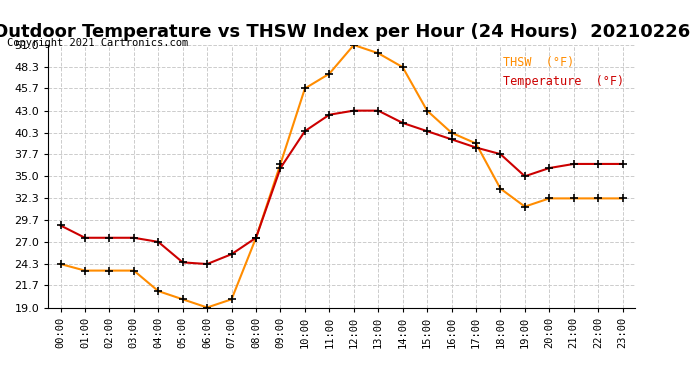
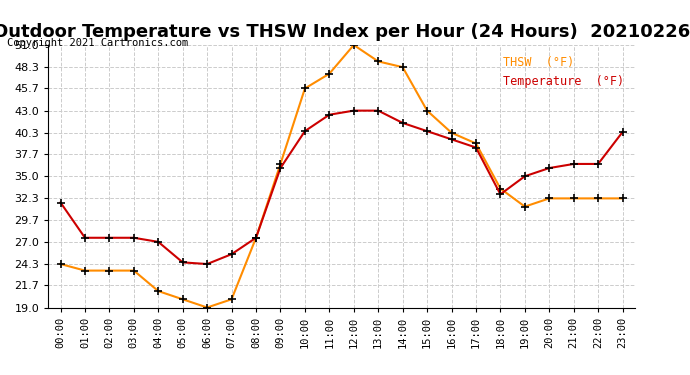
Temperature (°F)/00:00: 29.0 -> 31.8
THSW (°F)/13:00: 50.0 -> 49.0
Temperature (°F)/18:00: 37.7 -> 32.8
Temperature (°F)/23:00: 36.5 -> 40.4
